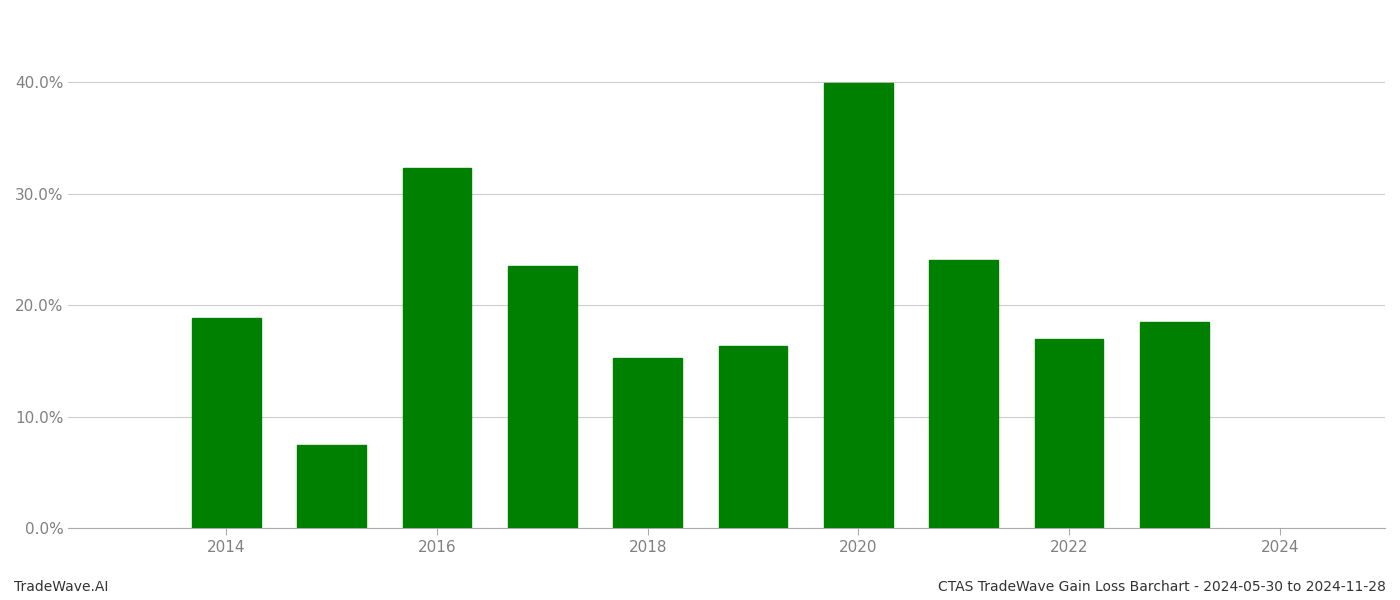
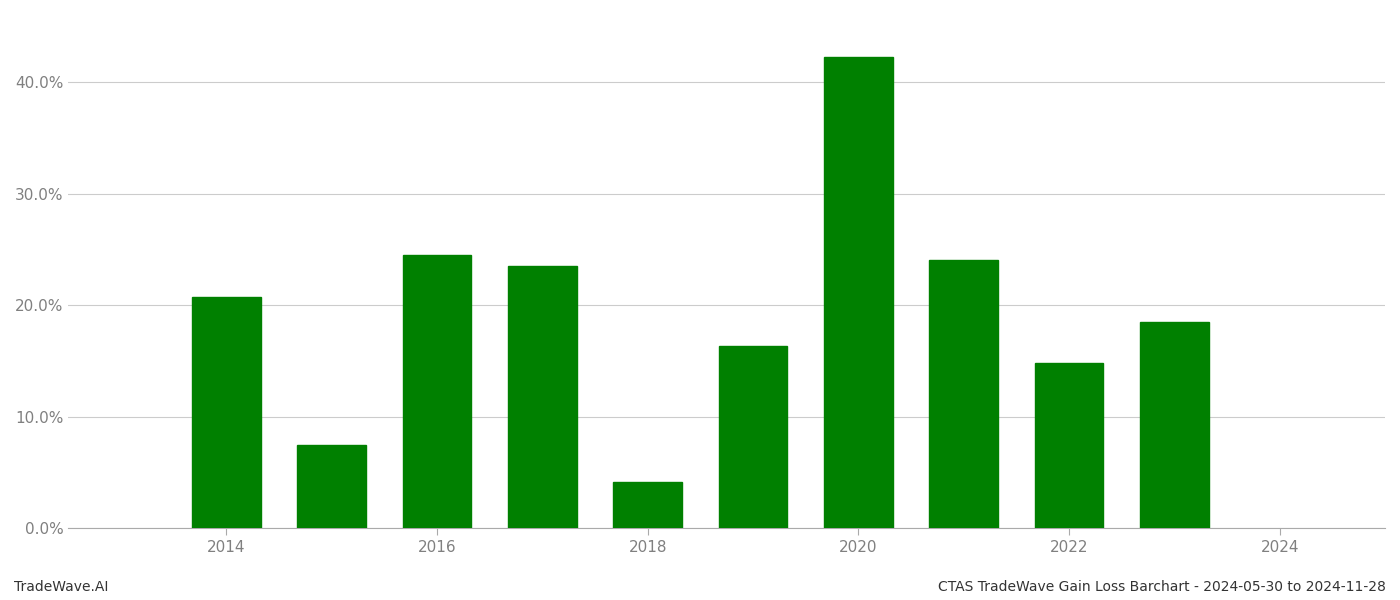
2014: 18.8% -> 20.7%
2016: 32.3% -> 24.5%
2018: 15.3% -> 4.1%
2020: 39.9% -> 42.2%
2022: 17.0% -> 14.8%
